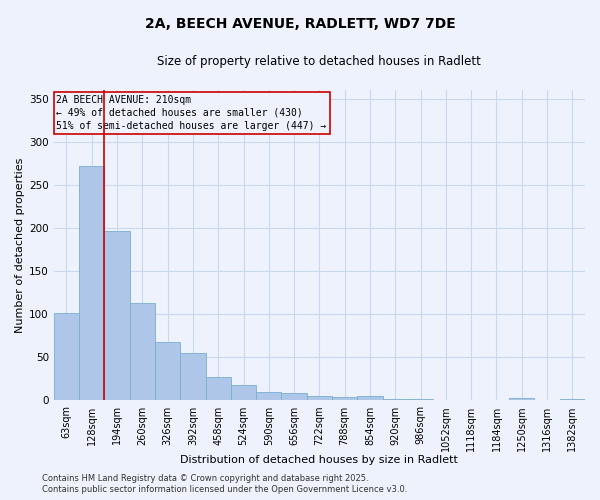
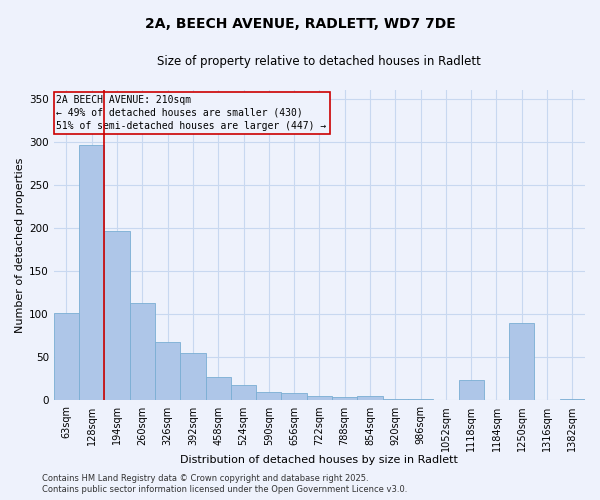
128sqm: 272 -> 296
1118sqm: 1 -> 24
1250sqm: 3 -> 90
